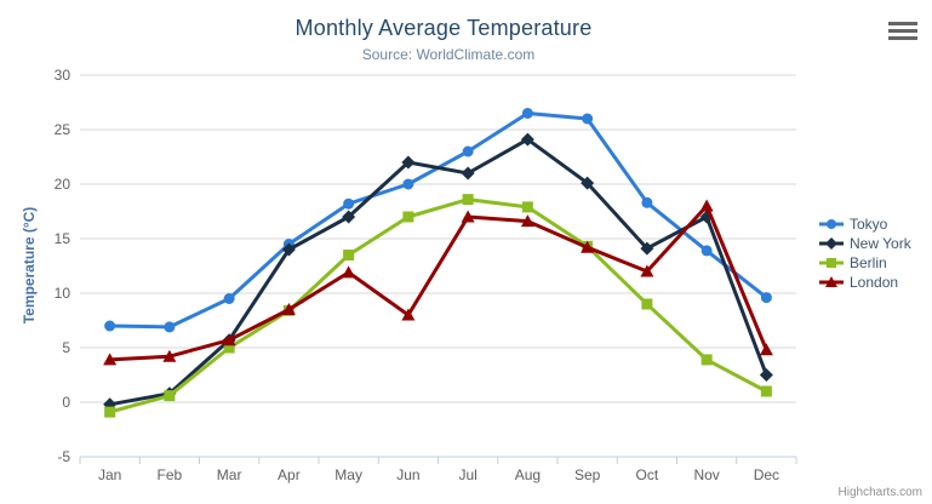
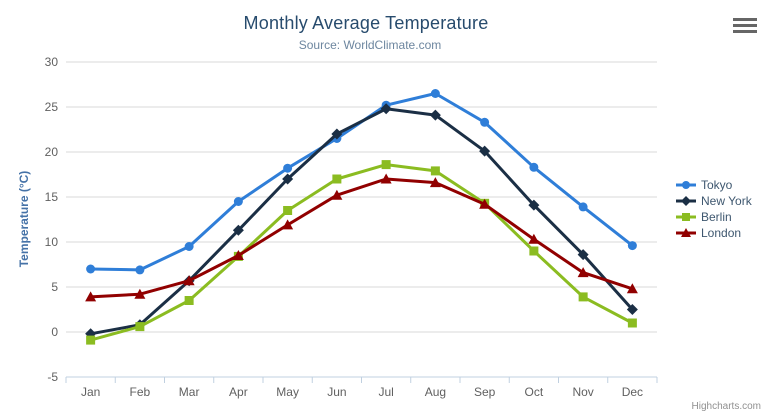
Berlin/Mar: 5 -> 4
New York/Apr: 14 -> 11
Tokyo/Jun: 20 -> 22
London/Jun: 8 -> 15
Tokyo/Jul: 23 -> 25
New York/Jul: 21 -> 25
Tokyo/Sep: 26 -> 23
London/Oct: 12 -> 10
New York/Nov: 17 -> 9
London/Nov: 18 -> 7
